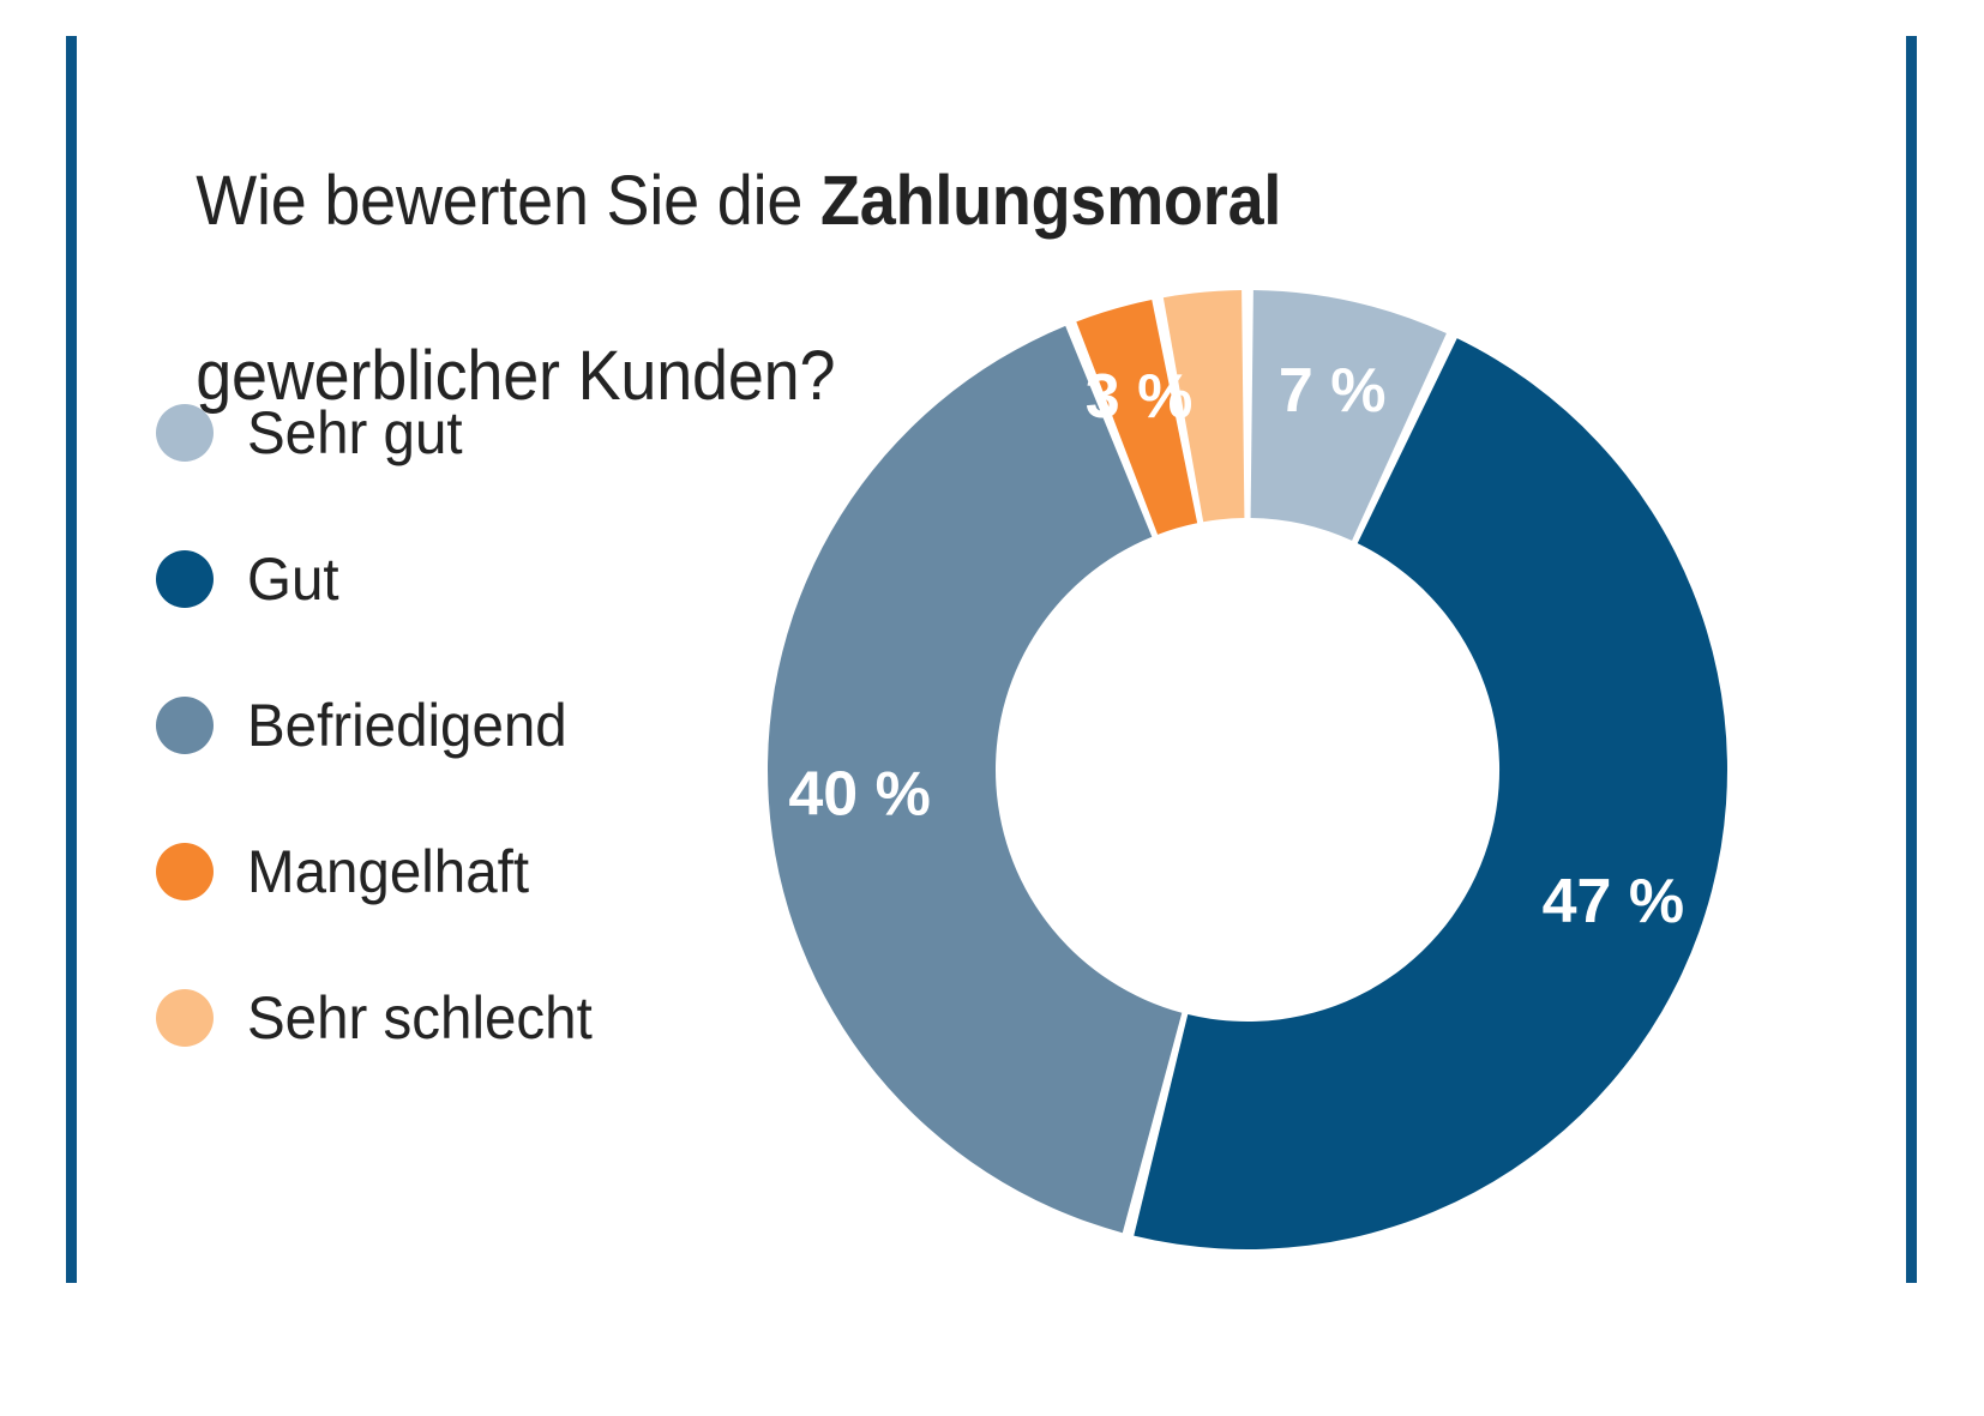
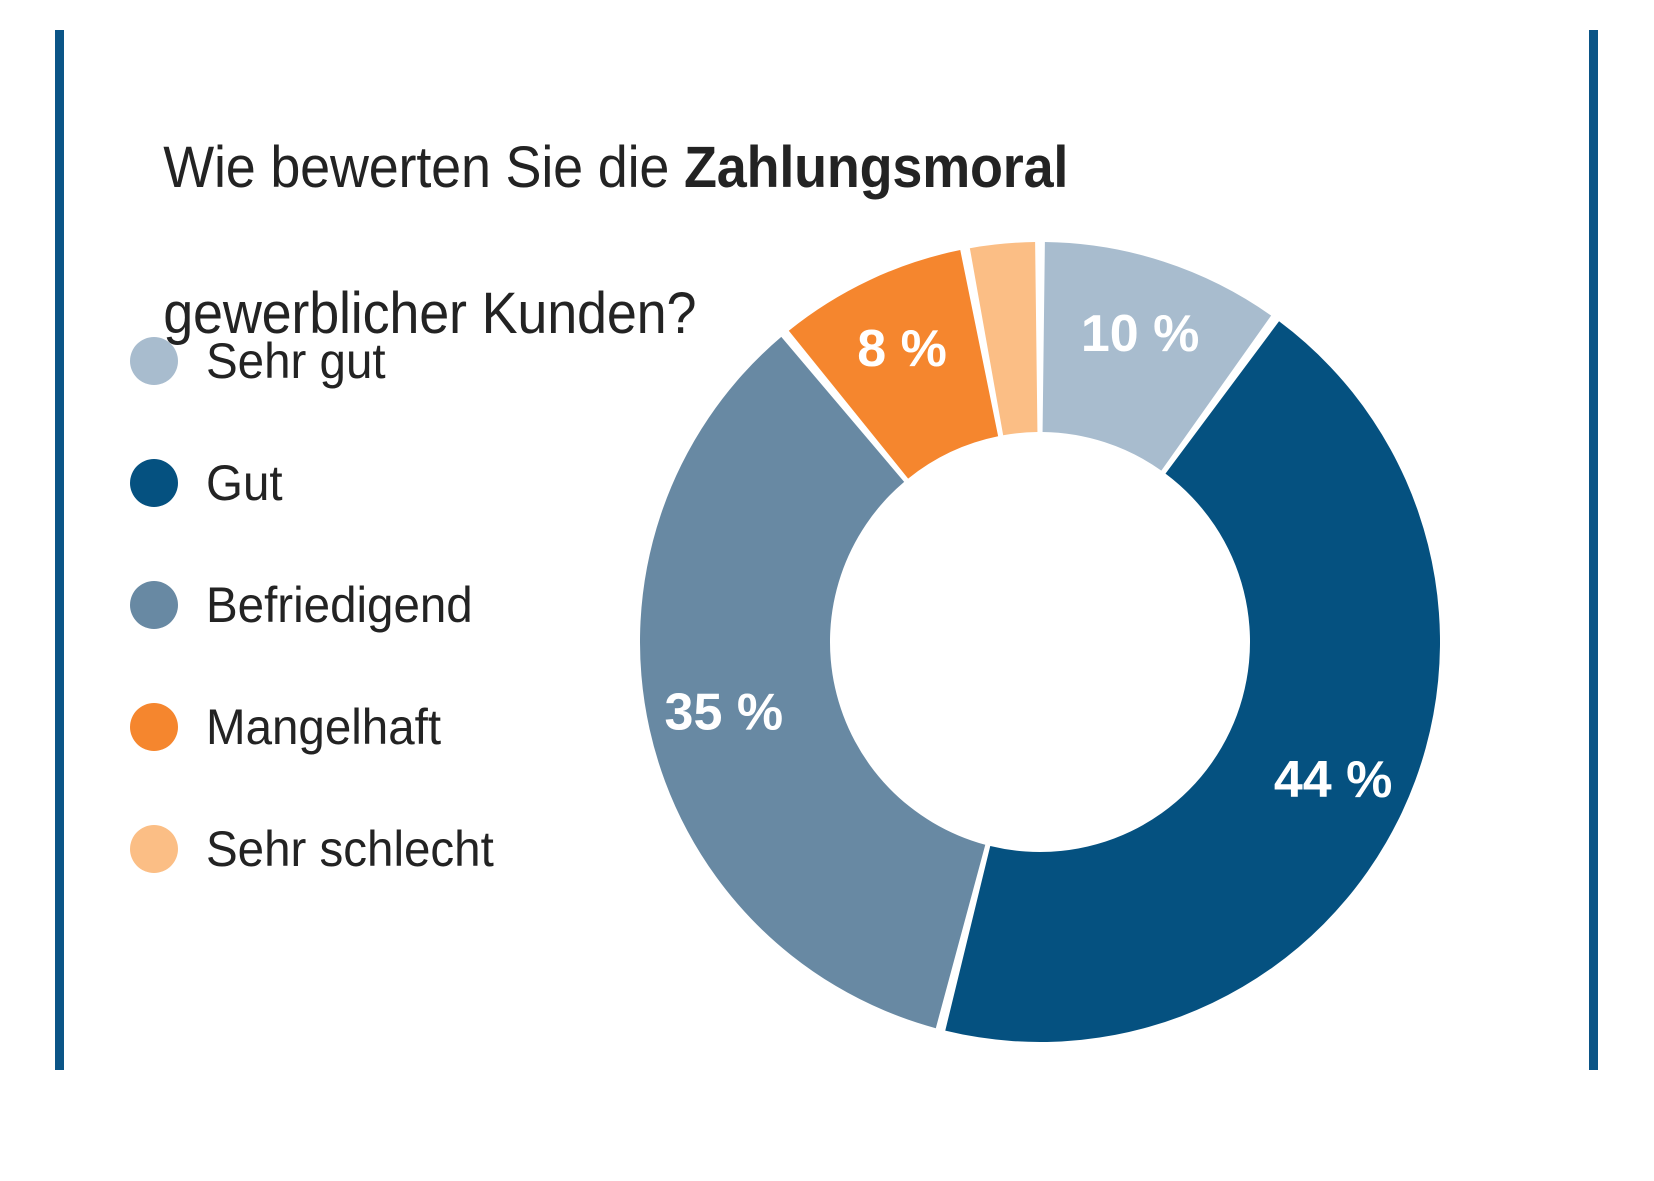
Sehr gut: 7 -> 10
Gut: 47 -> 44
Befriedigend: 40 -> 35
Mangelhaft: 3 -> 8
